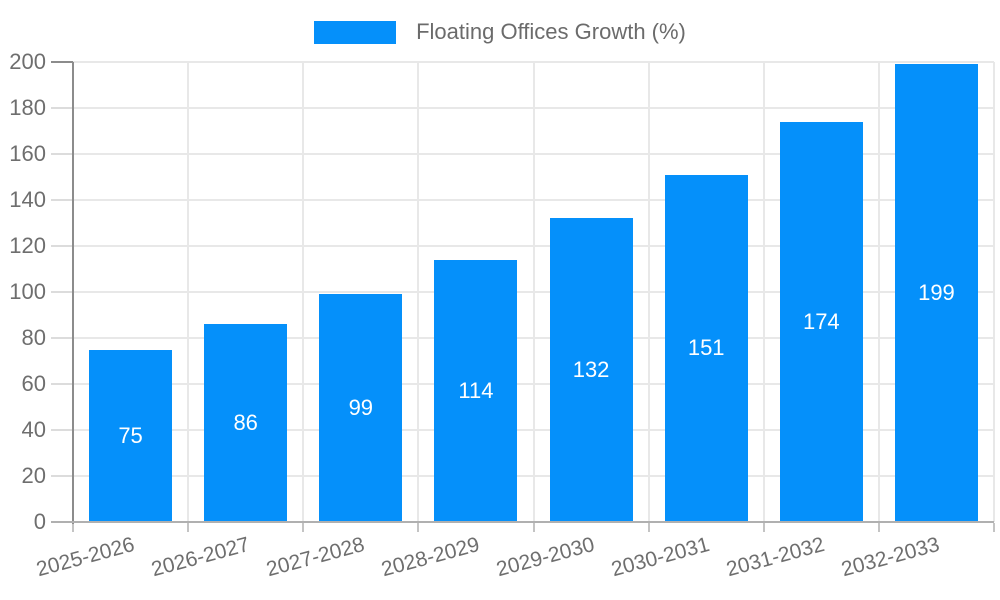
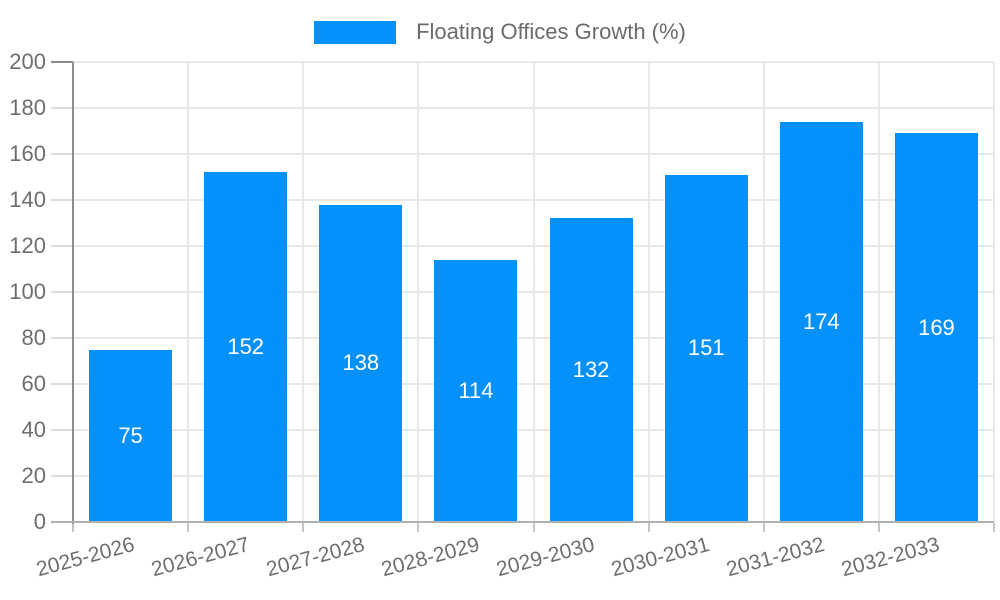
2026-2027: 86 -> 152
2027-2028: 99 -> 138
2032-2033: 199 -> 169
